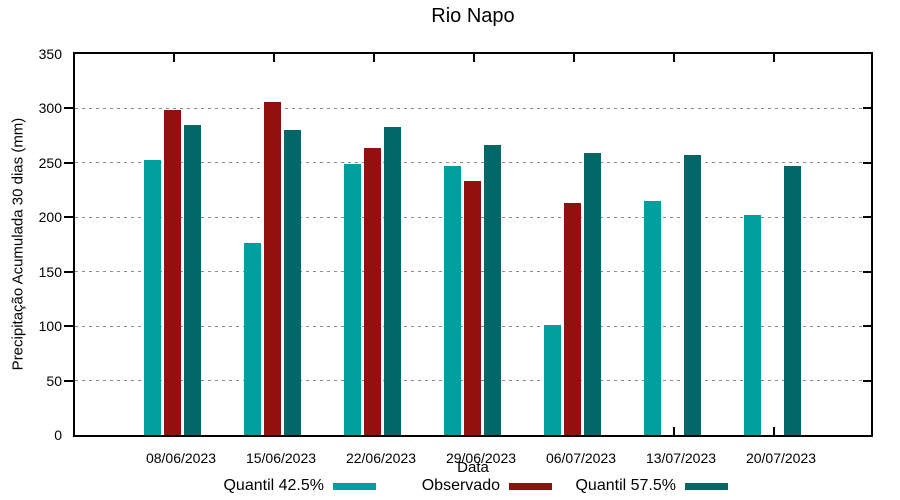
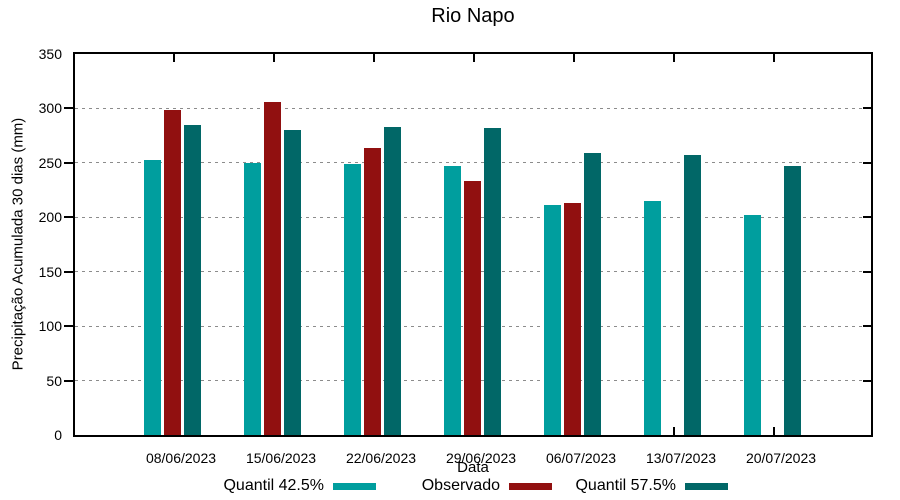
Quantil 42.5%/15/06/2023: 176 -> 250
Quantil 57.5%/29/06/2023: 266 -> 282
Quantil 42.5%/06/07/2023: 101 -> 211
